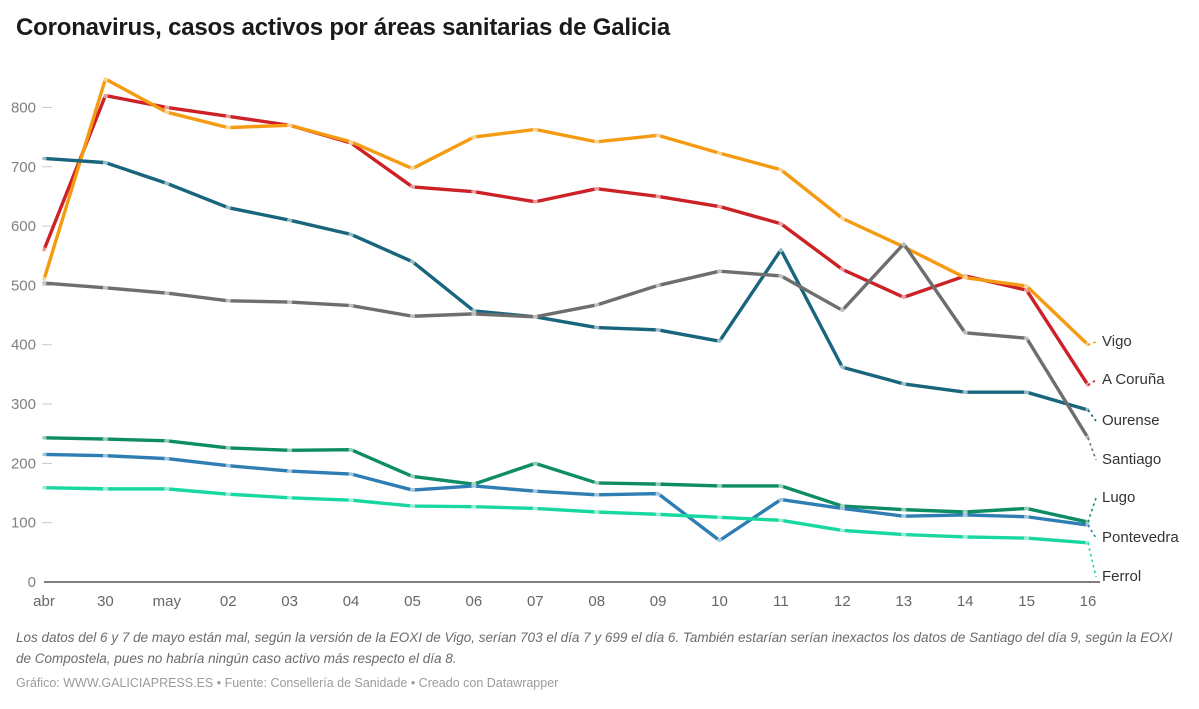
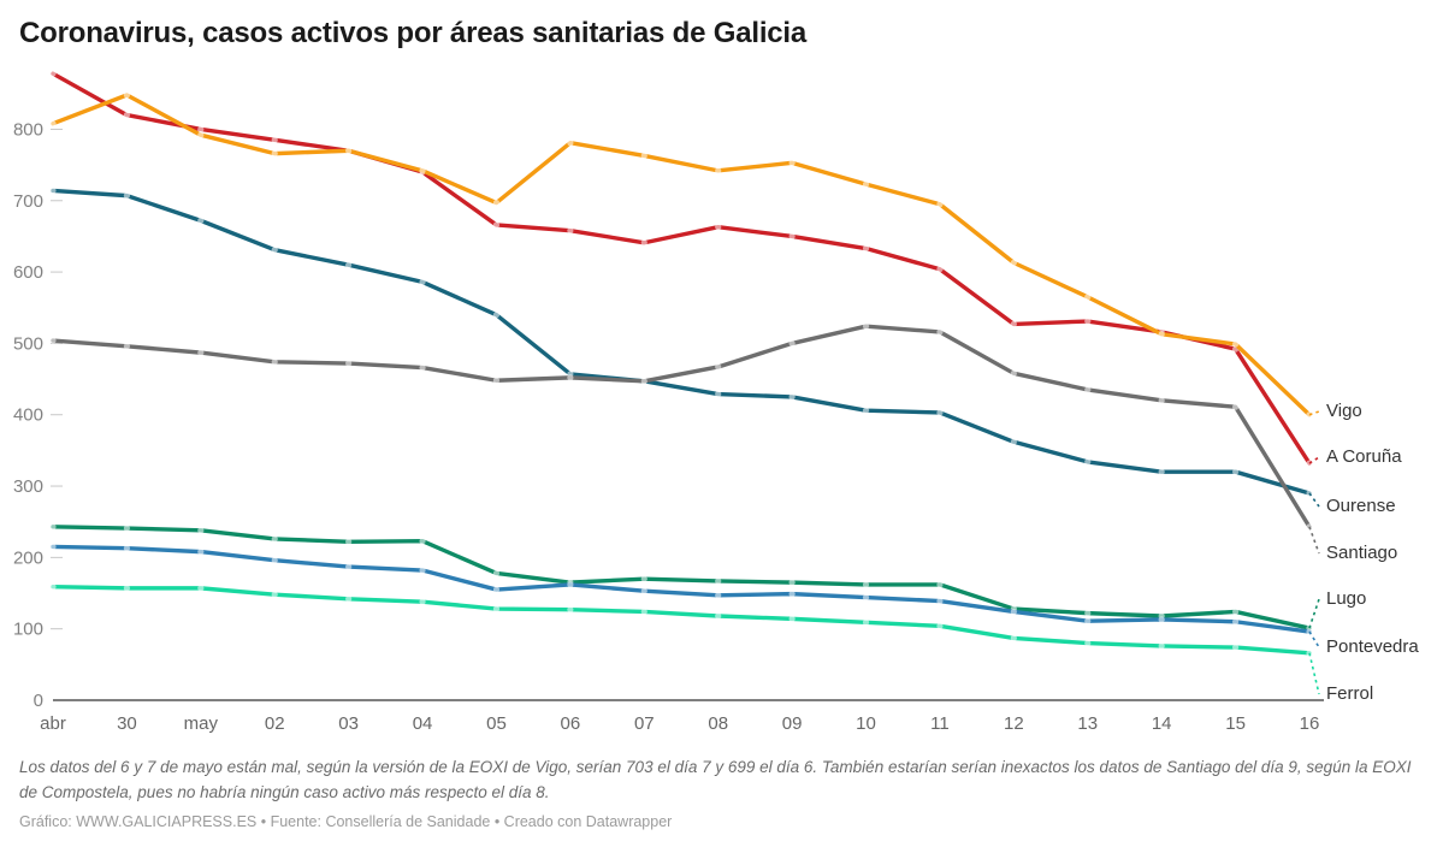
A Coruña/abr: 560 -> 880
Vigo/abr: 510 -> 810
Vigo/06: 750 -> 780
Lugo/07: 200 -> 170
Pontevedra/10: 70 -> 140
Ourense/11: 560 -> 400
A Coruña/13: 480 -> 530
Santiago/13: 570 -> 440
